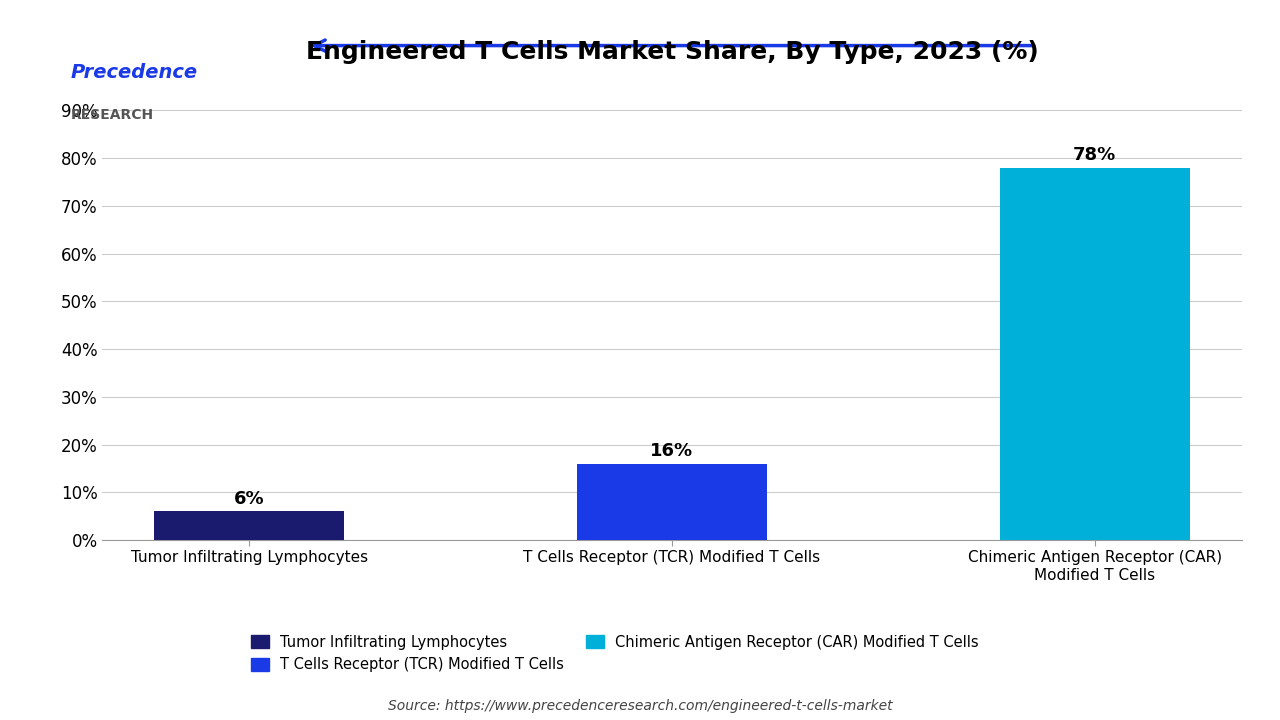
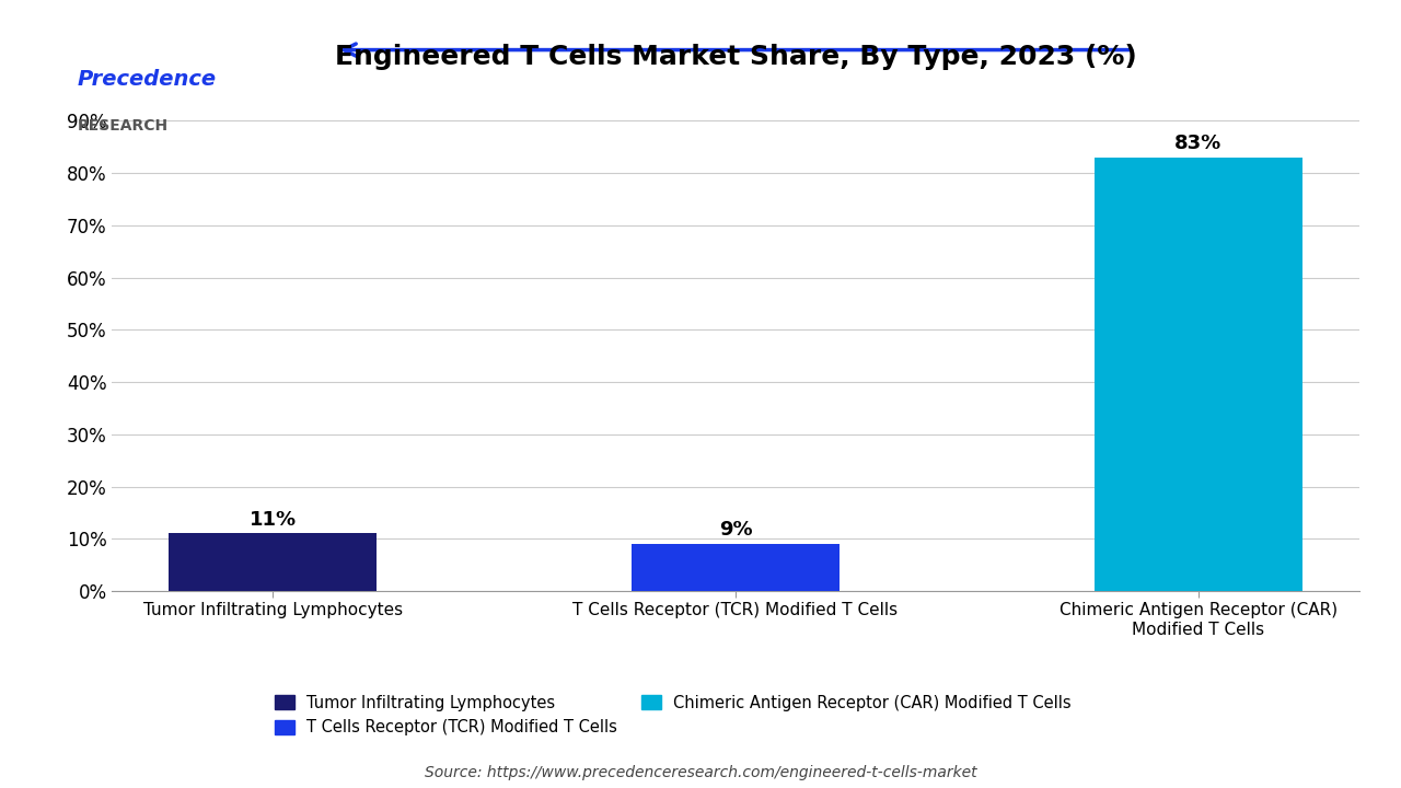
Tumor Infiltrating Lymphocytes: 6% -> 11%
T Cells Receptor (TCR) Modified T Cells: 16% -> 9%
Chimeric Antigen Receptor (CAR) Modified T Cells: 78% -> 83%
